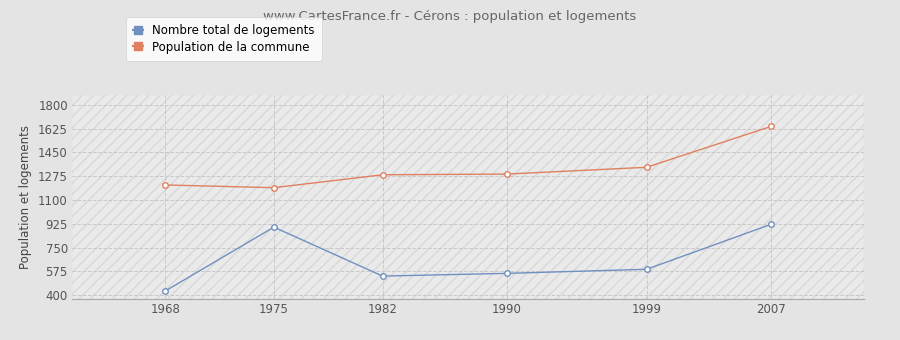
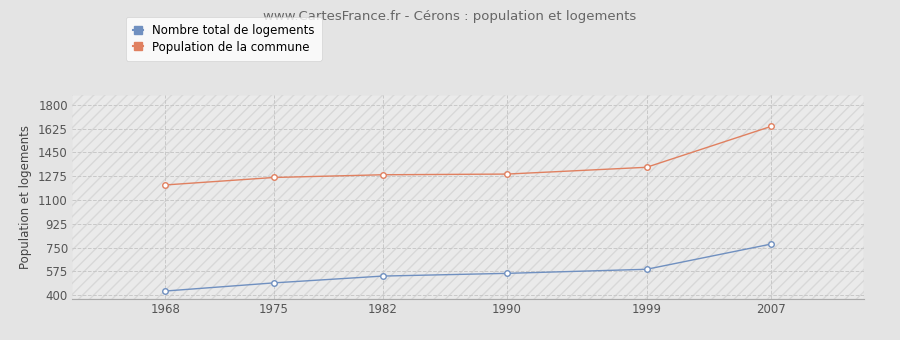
Nombre total de logements/1975: 900 -> 490
Population de la commune/1975: 1190 -> 1260
Nombre total de logements/2007: 920 -> 780
